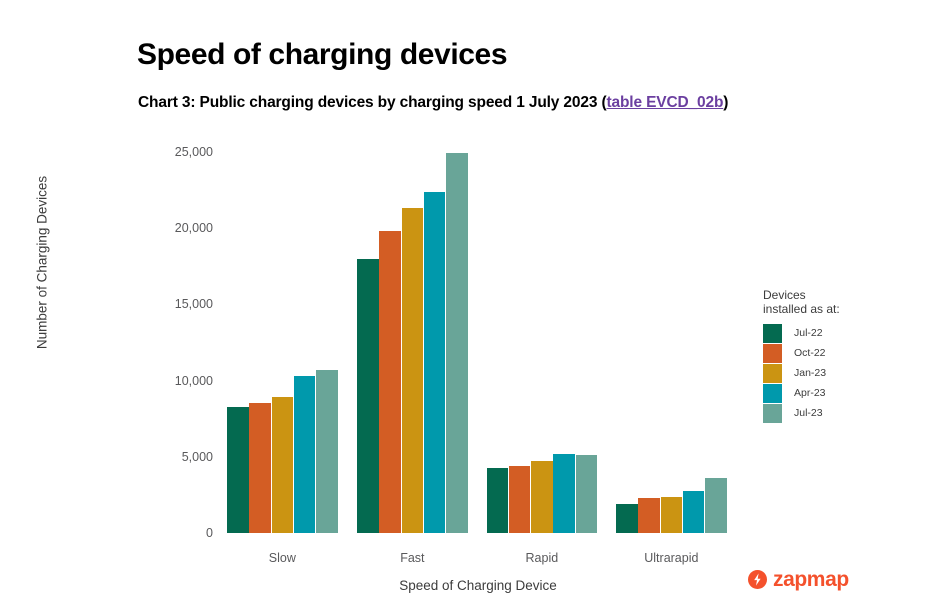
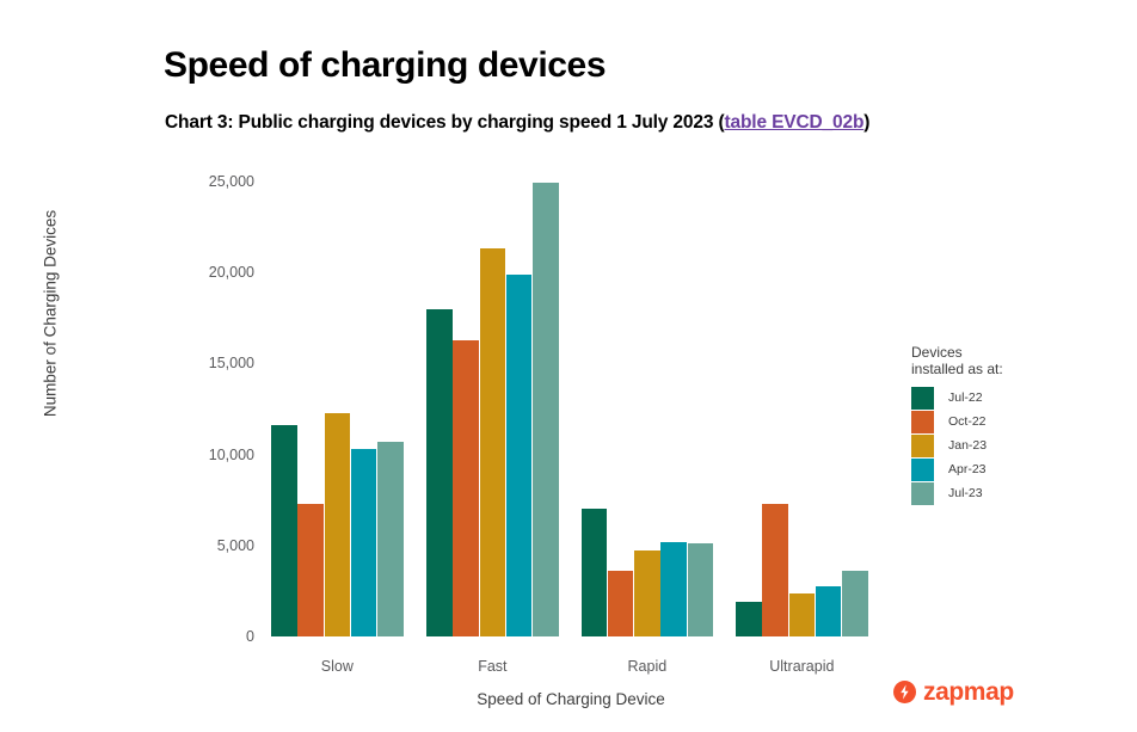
Jul-22/Slow: 8200 -> 11600
Oct-22/Slow: 8600 -> 7300
Jan-23/Slow: 9000 -> 12300
Oct-22/Fast: 19800 -> 16300
Apr-23/Fast: 22400 -> 19900
Jul-22/Rapid: 4300 -> 7000
Oct-22/Rapid: 4400 -> 3600
Oct-22/Ultrarapid: 2300 -> 7300
